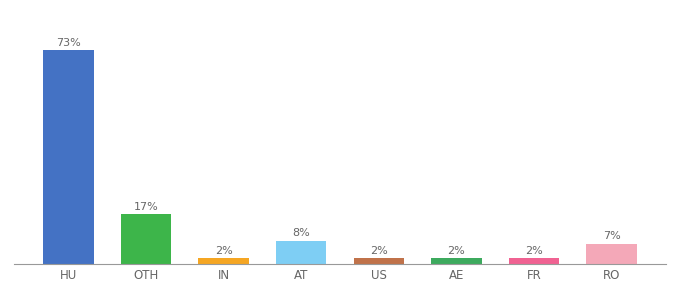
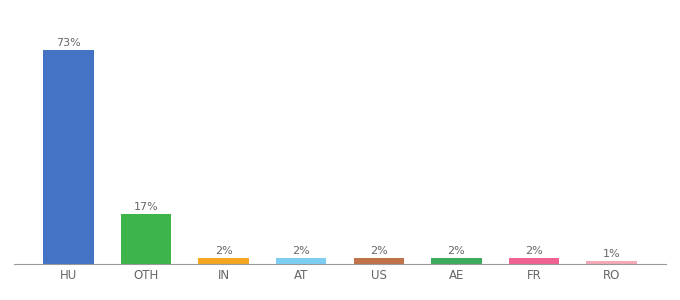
AT: 8% -> 2%
RO: 7% -> 1%
